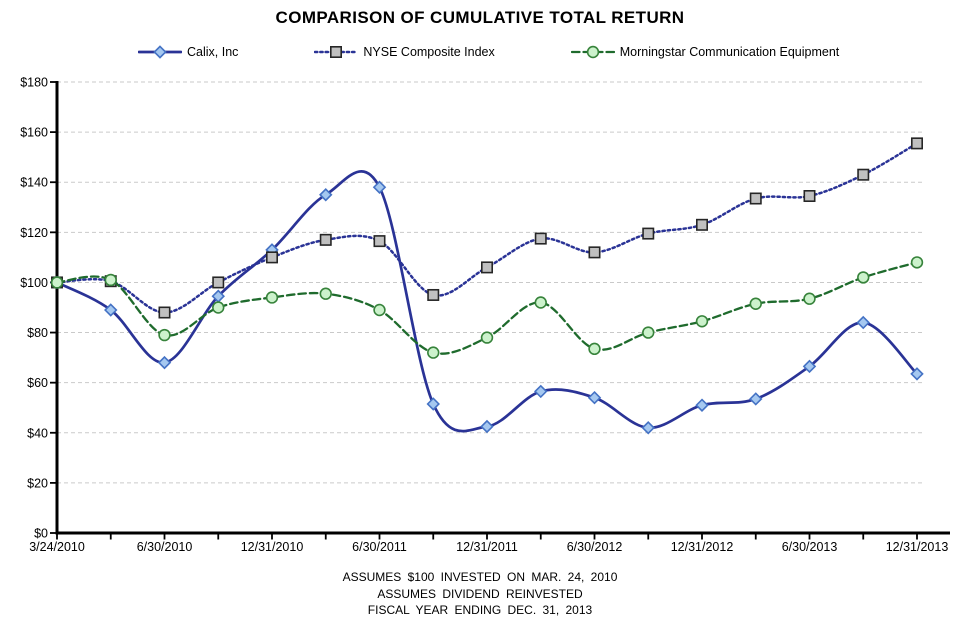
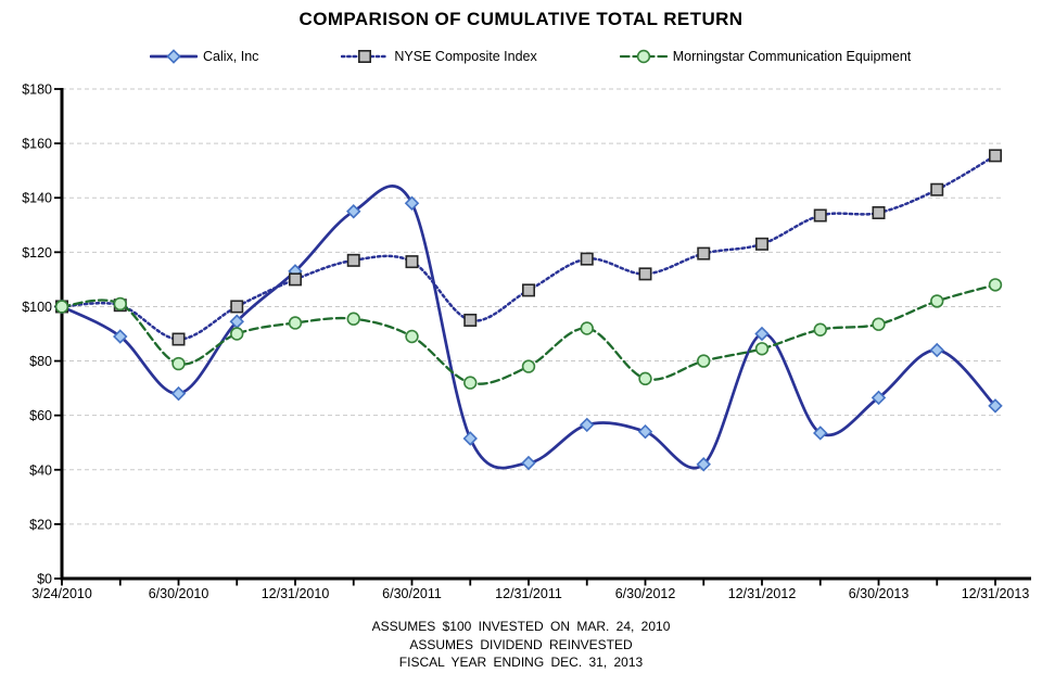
Calix, Inc/12/31/2012: $51 -> $90
